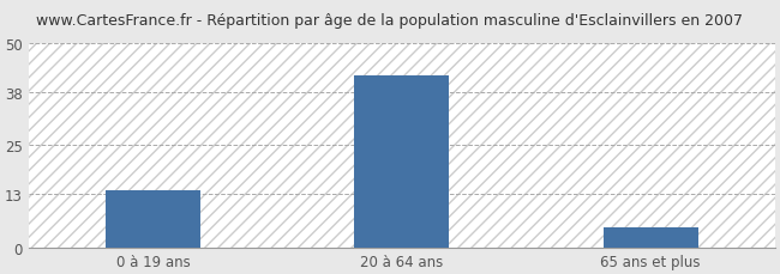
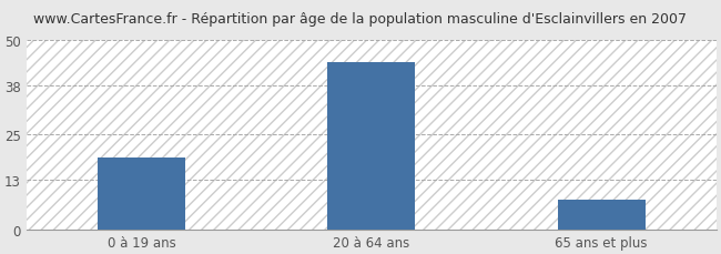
0 à 19 ans: 14 -> 19
20 à 64 ans: 42 -> 44
65 ans et plus: 5 -> 8
